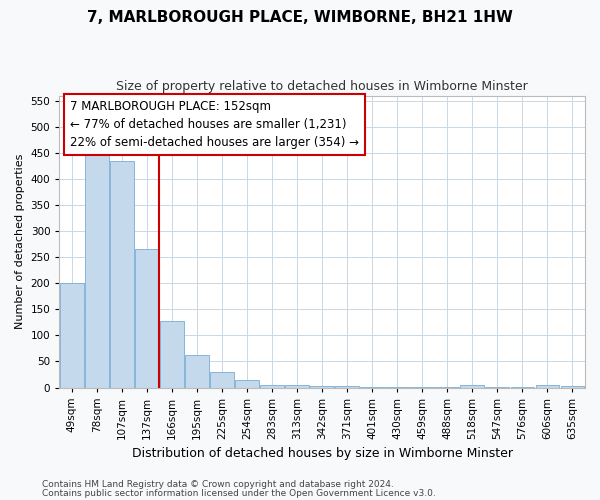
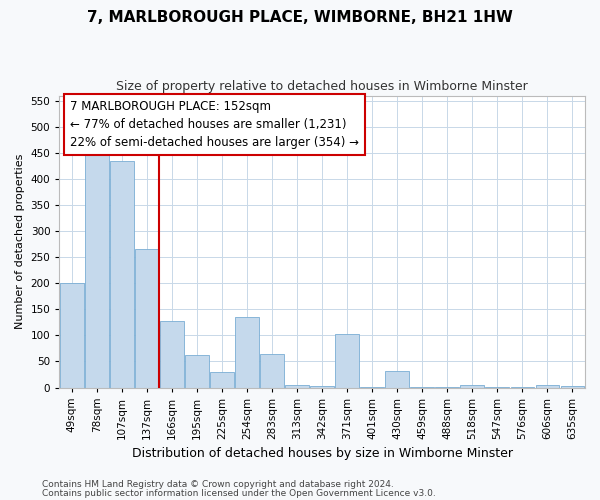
254sqm: 15 -> 136
283sqm: 5 -> 64
371sqm: 2 -> 102
430sqm: 1 -> 32
